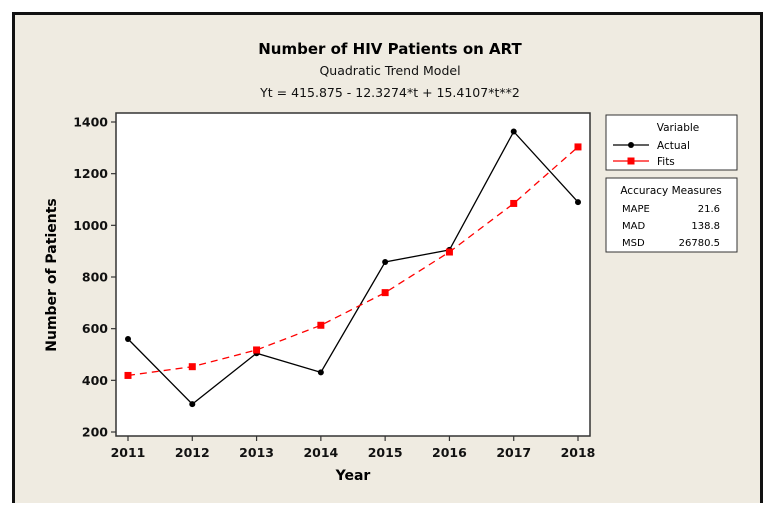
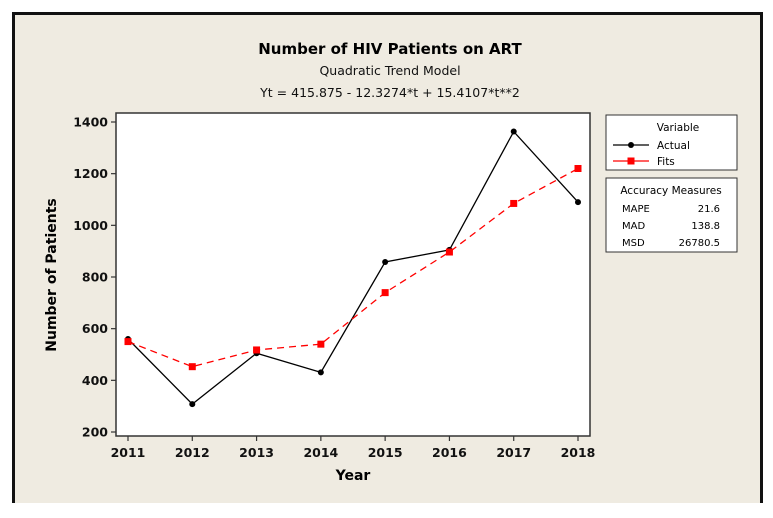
Fits/2011: 420 -> 550
Fits/2014: 610 -> 540
Fits/2018: 1300 -> 1220
